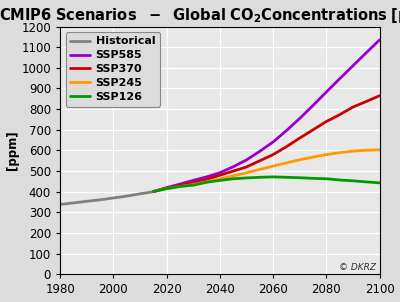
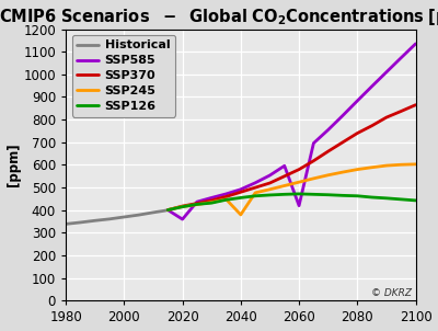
SSP585/2020: 420 -> 360
SSP245/2040: 462 -> 380
SSP585/2060: 641 -> 420
